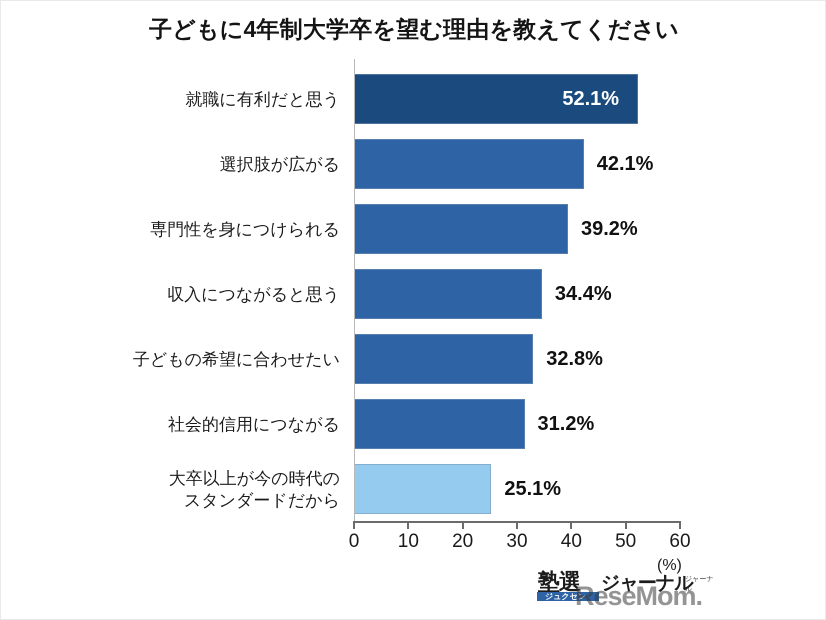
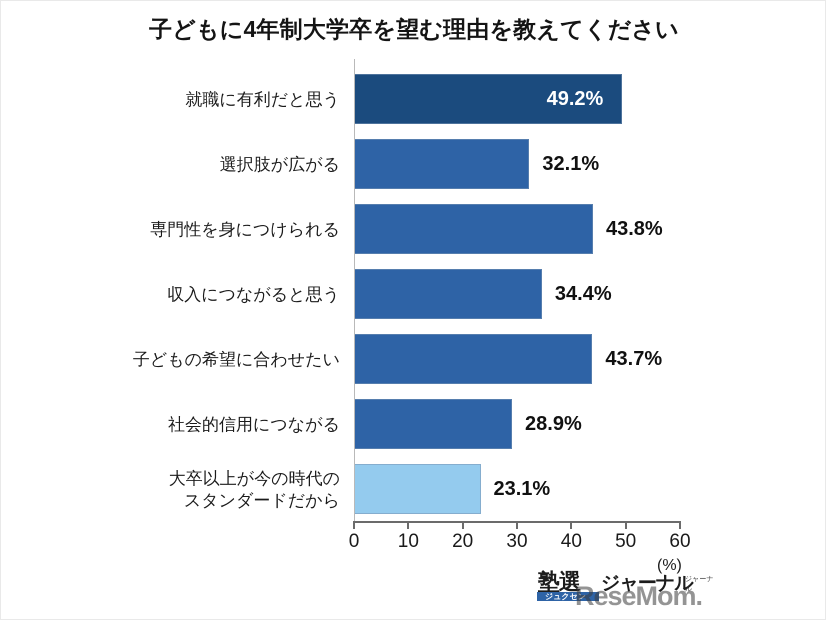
就職に有利だと思う: 52.1% -> 49.2%
選択肢が広がる: 42.1% -> 32.1%
専門性を身につけられる: 39.2% -> 43.8%
子どもの希望に合わせたい: 32.8% -> 43.7%
社会的信用につながる: 31.2% -> 28.9%
大卒以上が今の時代の スタンダードだから: 25.1% -> 23.1%
